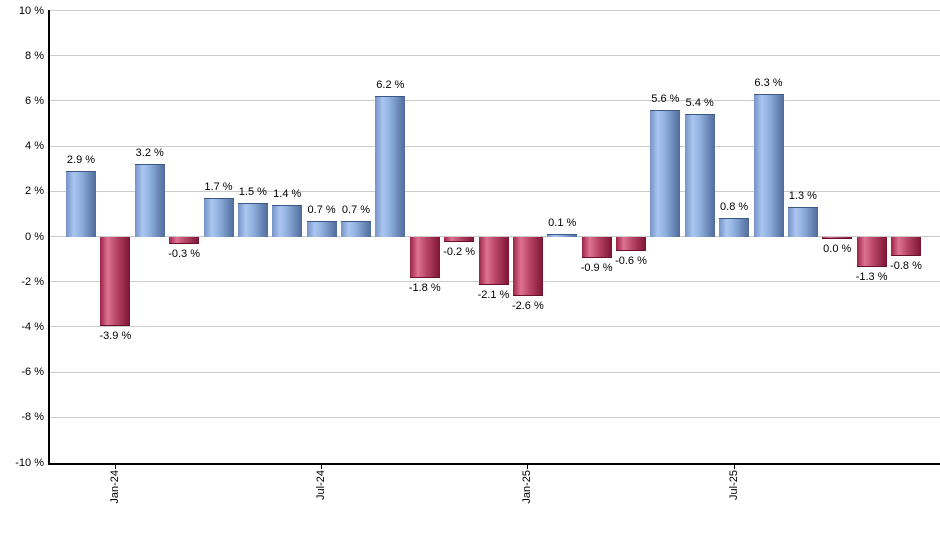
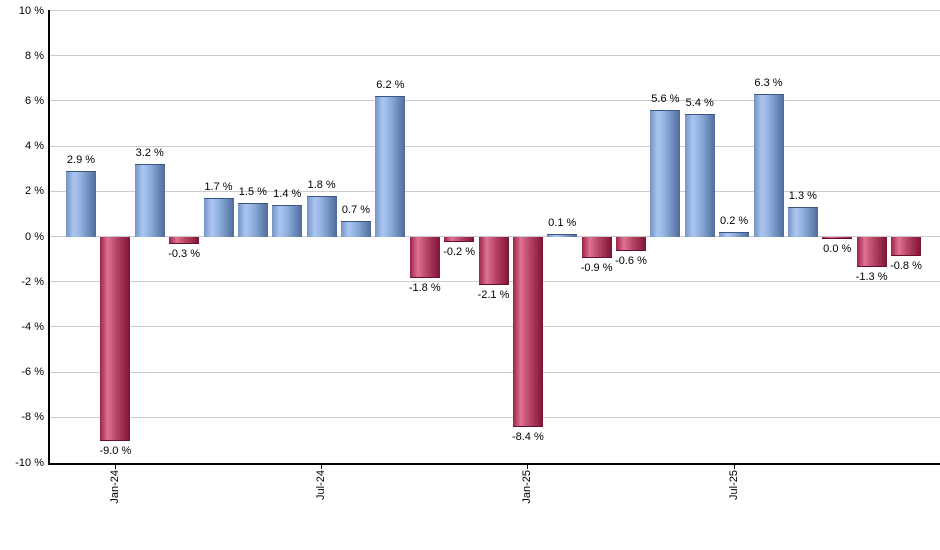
Jan-24: -3.9 -> -9.0
Jul-24: 0.7 -> 1.8
Jan-25: -2.6 -> -8.4
Jul-25: 0.8 -> 0.2
